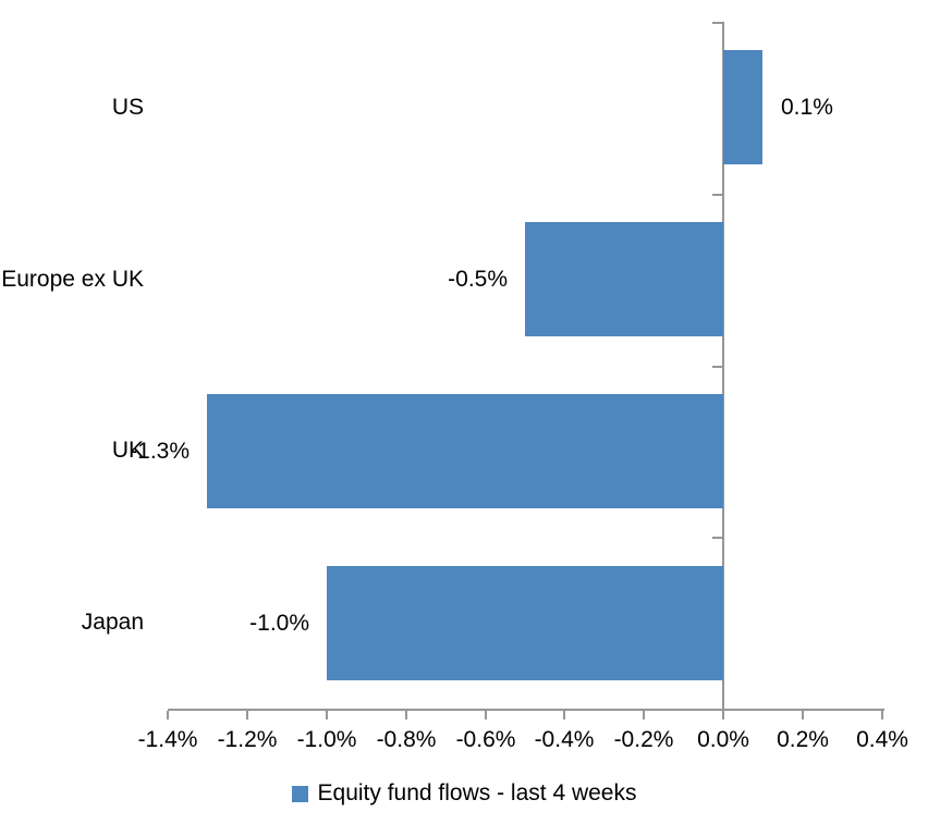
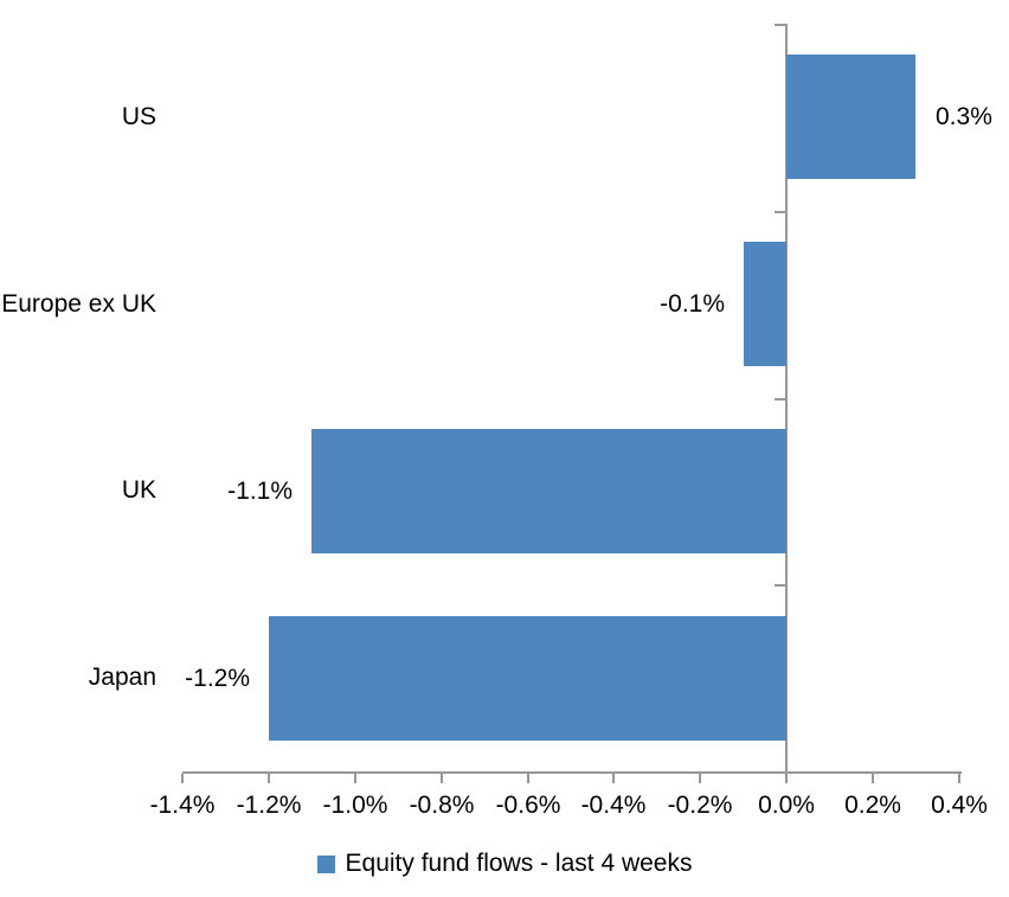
US: 0.1% -> 0.3%
Europe ex UK: -0.5% -> -0.1%
UK: -1.3% -> -1.1%
Japan: -1.0% -> -1.2%
